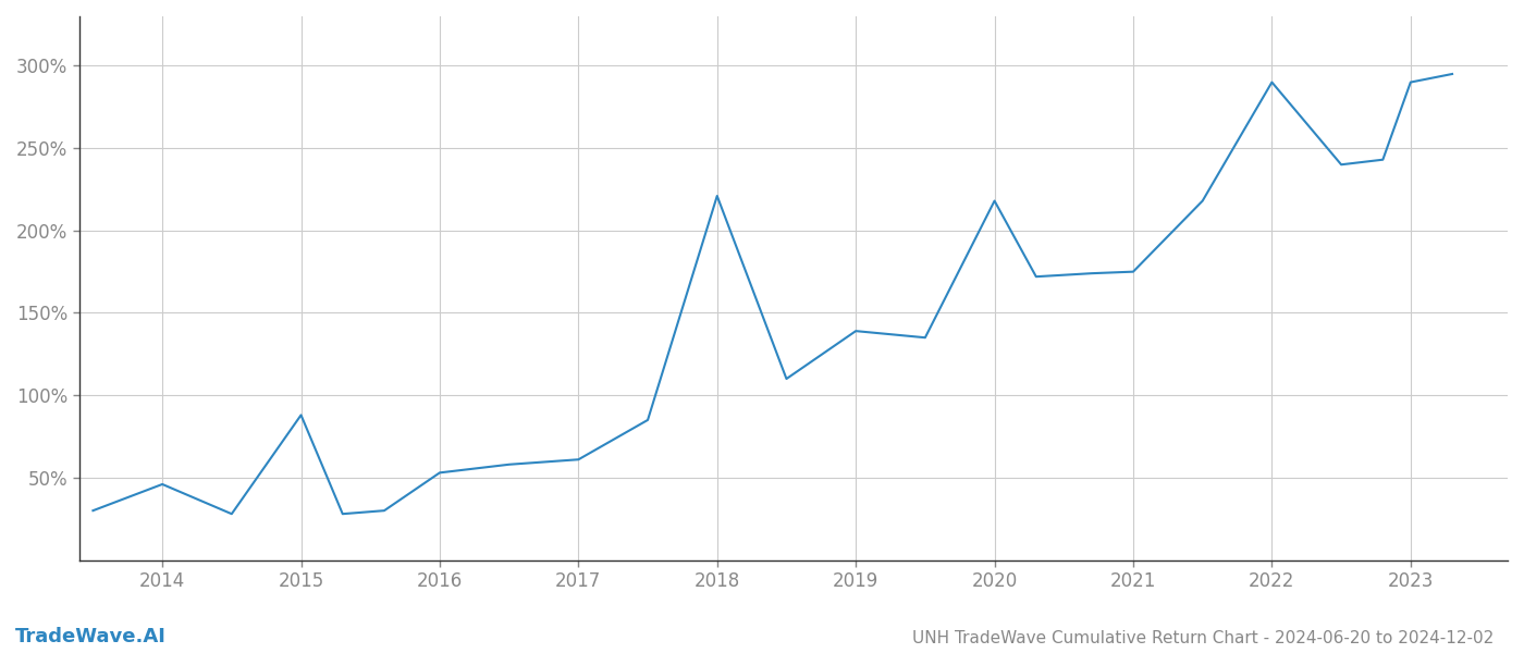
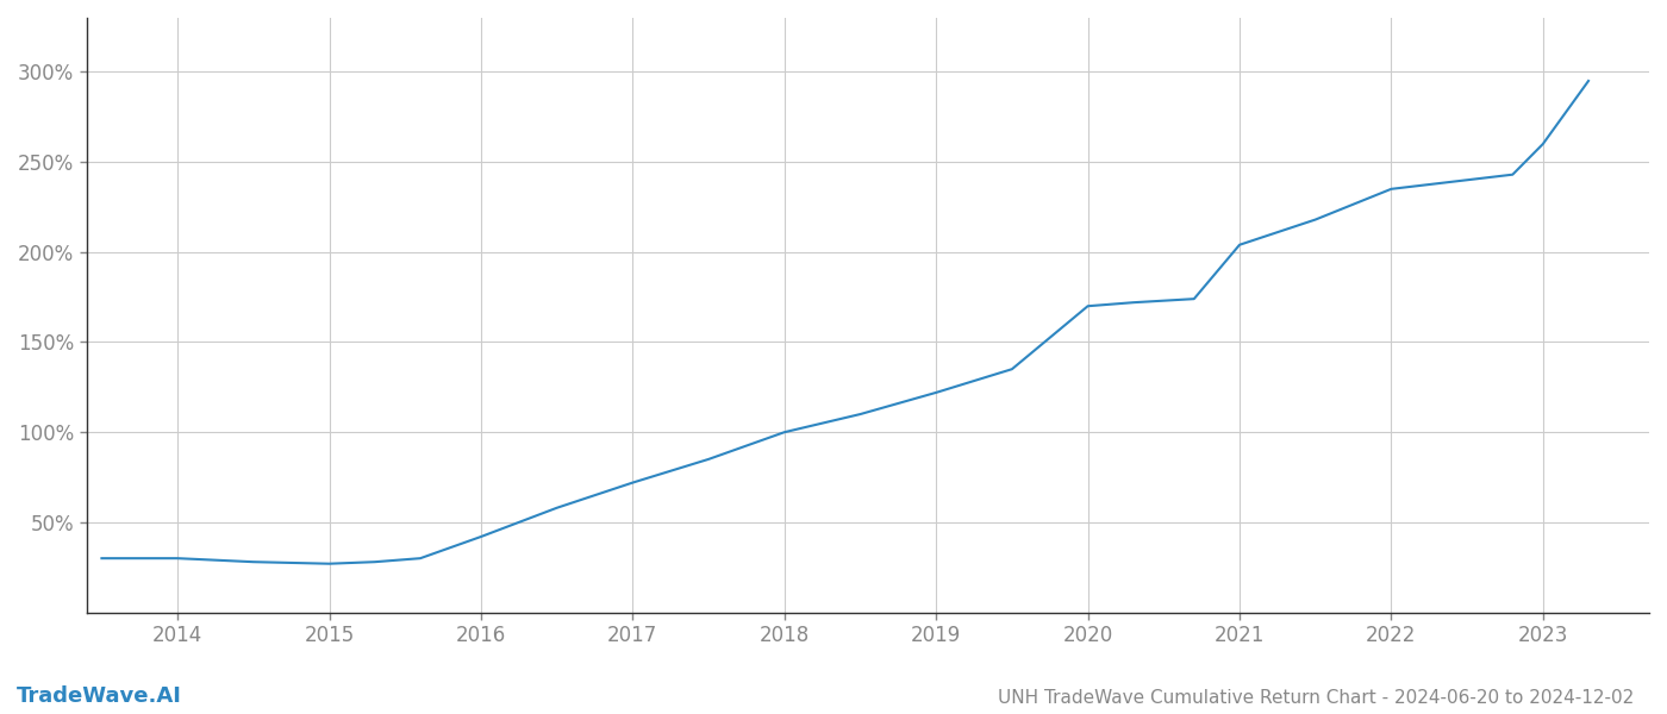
2014: 46% -> 30%
2015: 88% -> 27%
2016: 53% -> 42%
2017: 61% -> 72%
2018: 221% -> 100%
2019: 139% -> 122%
2020: 218% -> 170%
2021: 175% -> 204%
2022: 290% -> 235%
2023: 290% -> 260%
